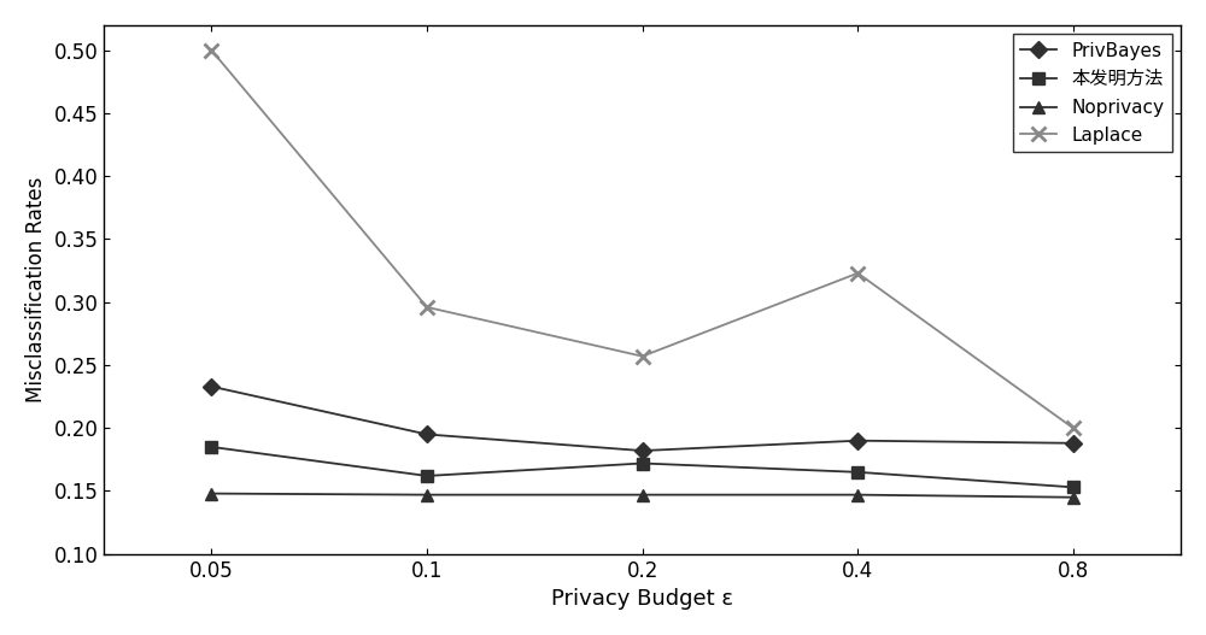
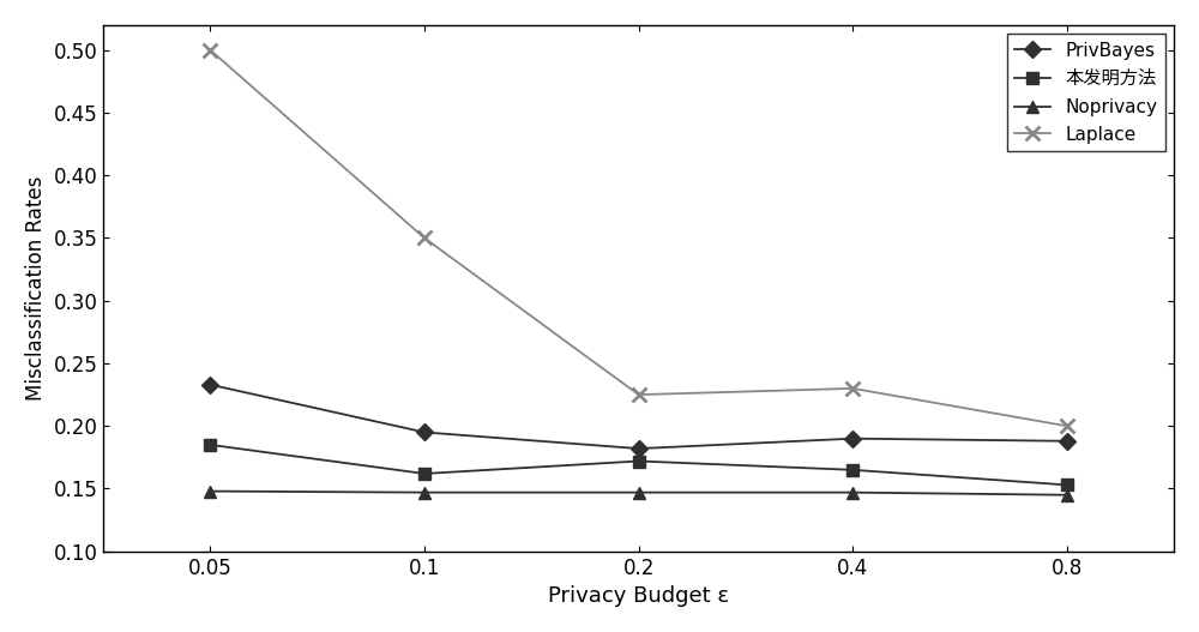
Laplace/0.1: 0.296 -> 0.350
Laplace/0.2: 0.257 -> 0.225
Laplace/0.4: 0.323 -> 0.230
